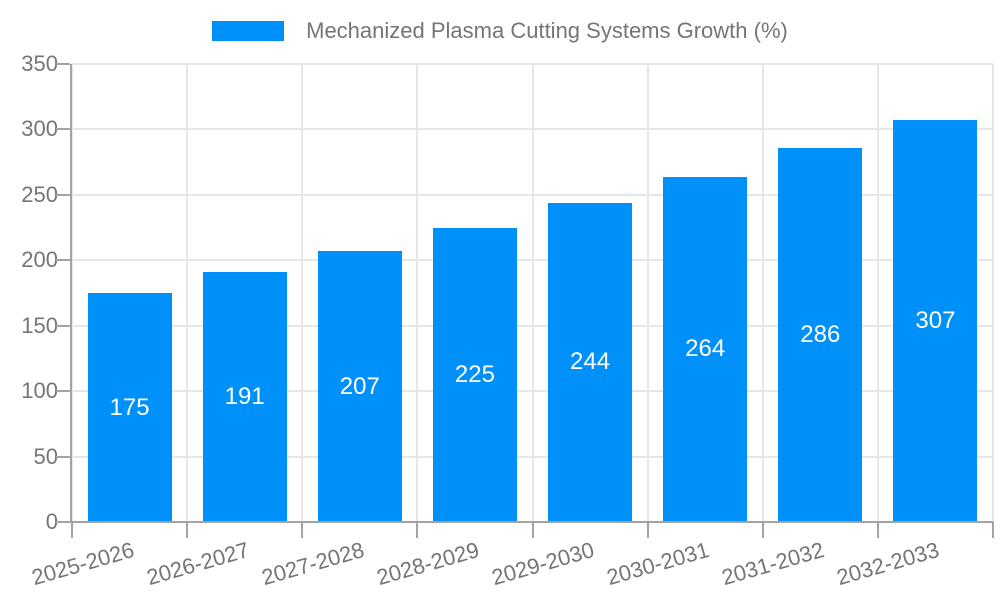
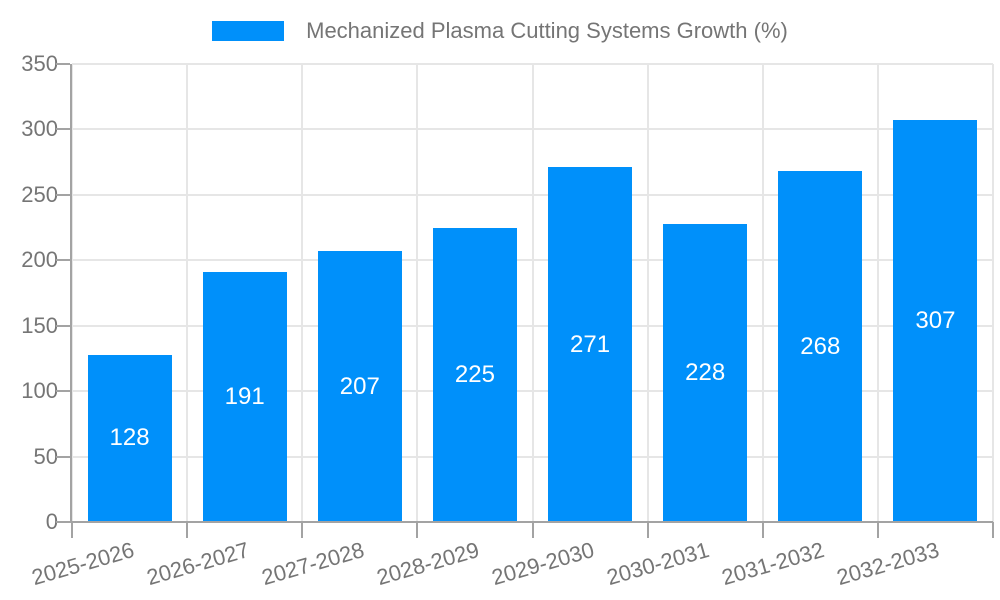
2025-2026: 175 -> 128
2029-2030: 244 -> 271
2030-2031: 264 -> 228
2031-2032: 286 -> 268
